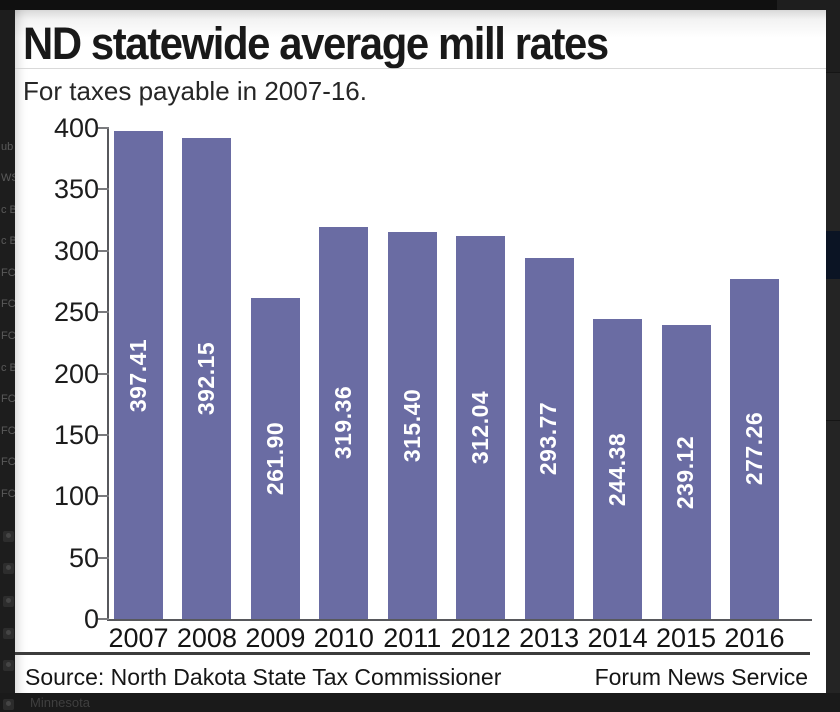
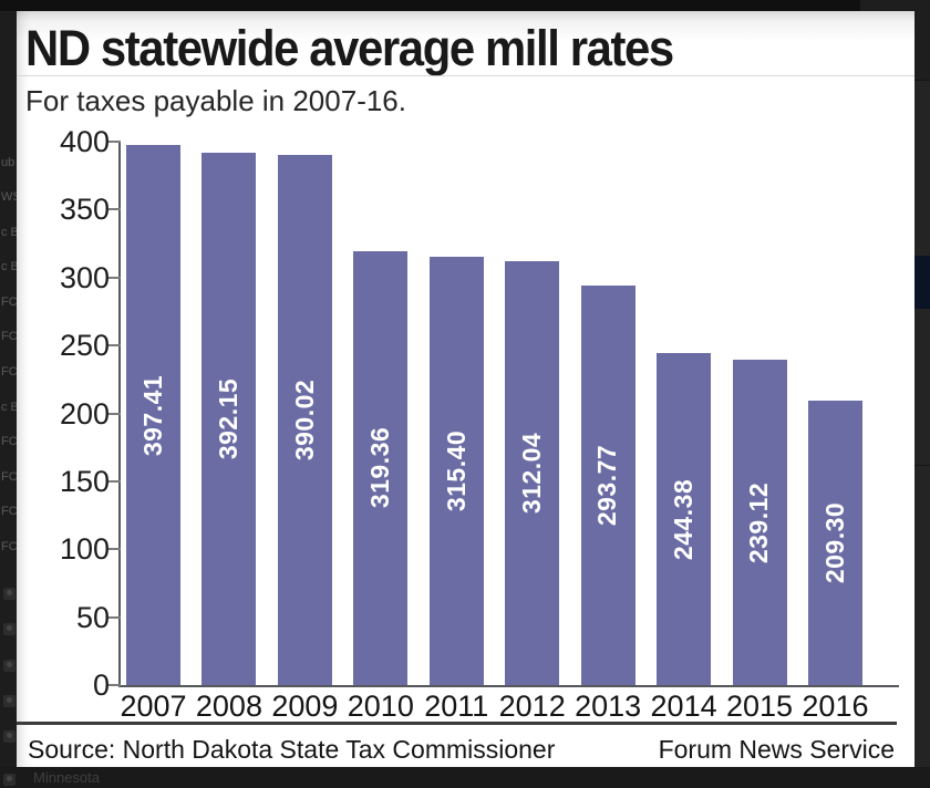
2009: 261.90 -> 390.02
2016: 277.26 -> 209.30
